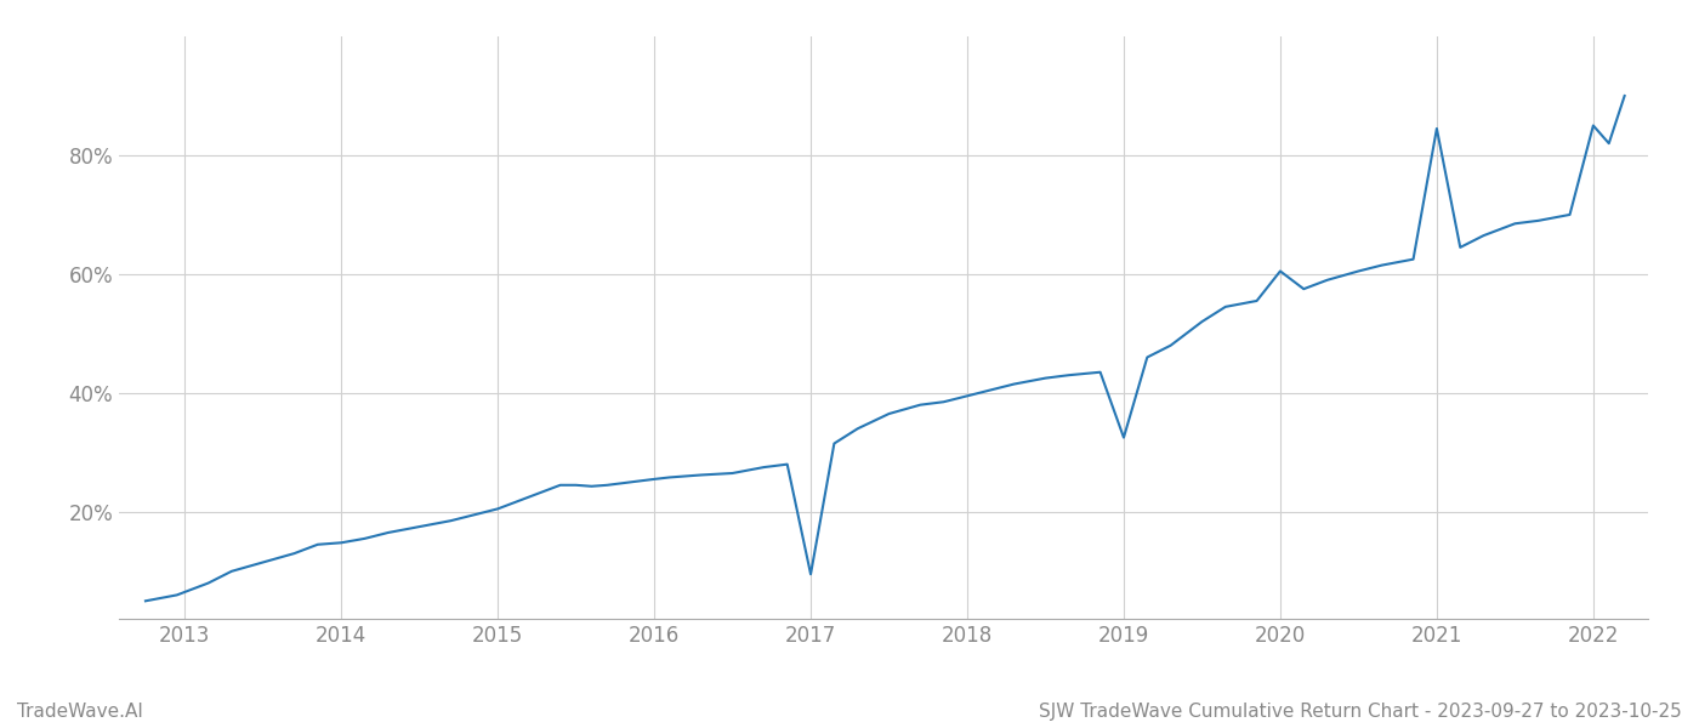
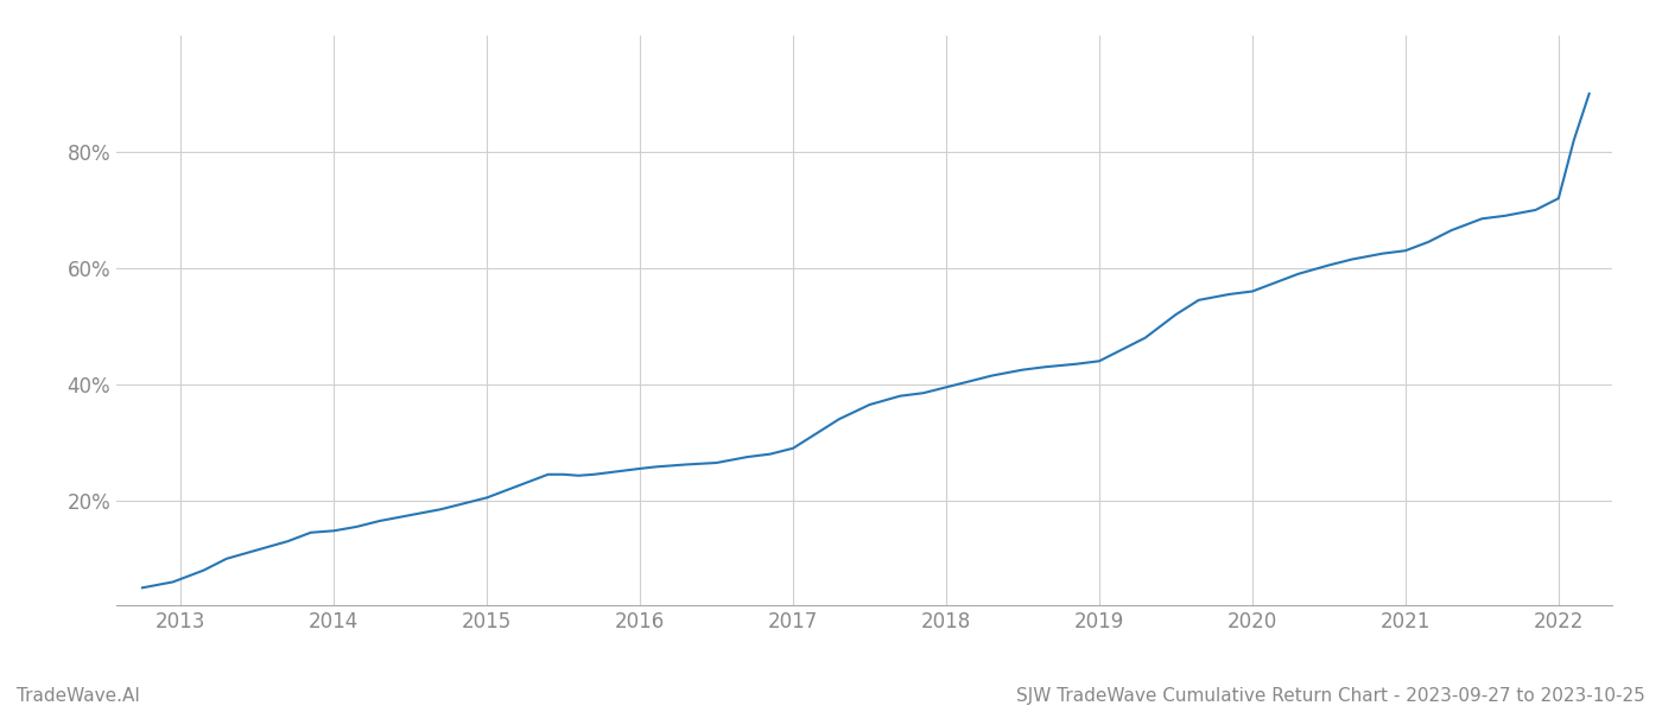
2017: 9.5% -> 29.0%
2019: 32.5% -> 44.0%
2020: 60.5% -> 56.0%
2021: 84.5% -> 63.0%
2022: 85.0% -> 72.0%
